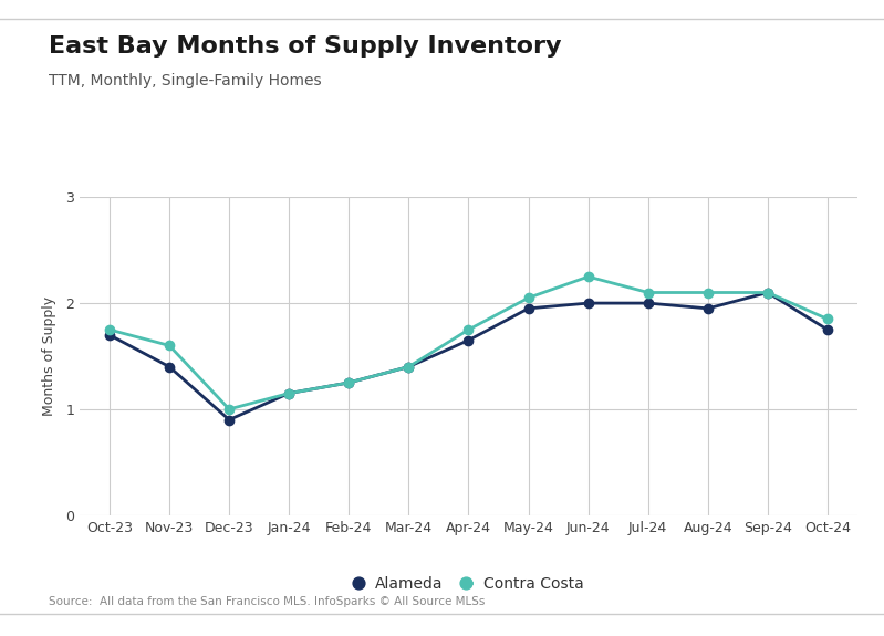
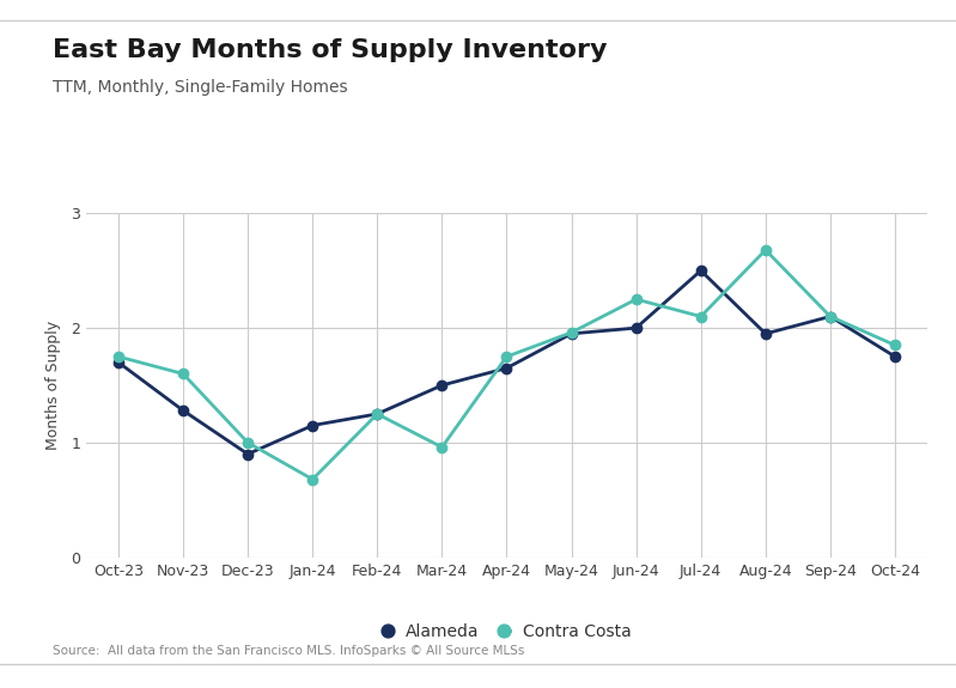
Alameda/Nov-23: 1.40 -> 1.28
Contra Costa/Jan-24: 1.15 -> 0.68
Alameda/Mar-24: 1.40 -> 1.50
Contra Costa/Mar-24: 1.40 -> 0.96
Contra Costa/May-24: 2.05 -> 1.96
Alameda/Jul-24: 2.00 -> 2.50
Contra Costa/Aug-24: 2.10 -> 2.68
